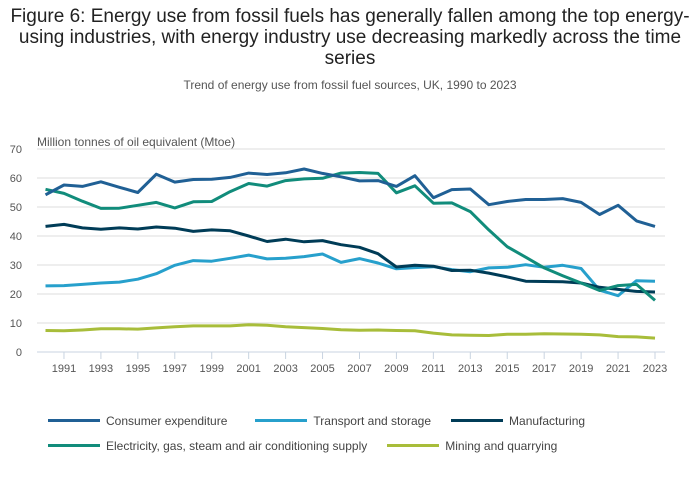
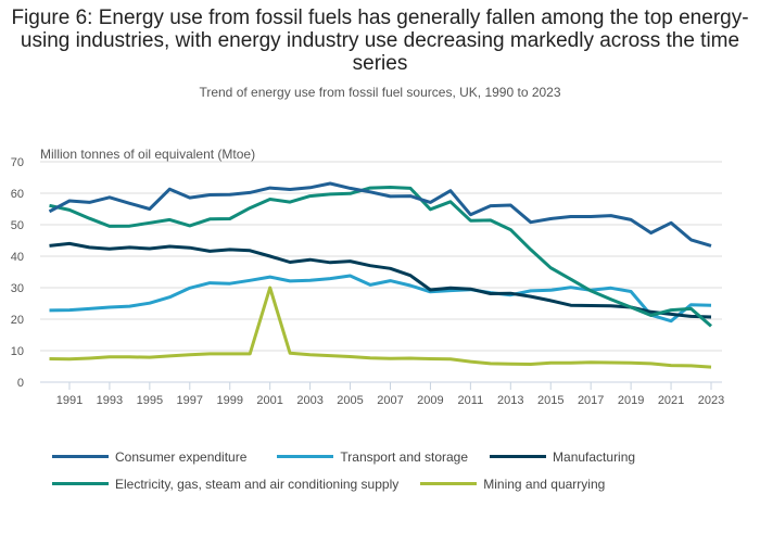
Mining and quarrying/2001: 9 -> 30
